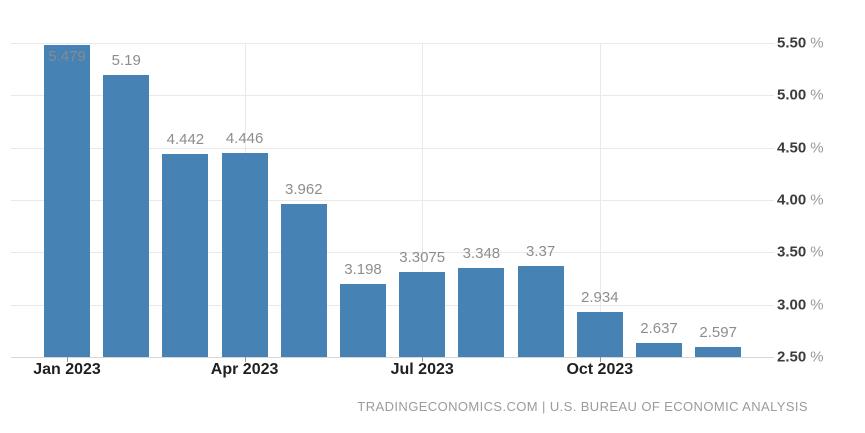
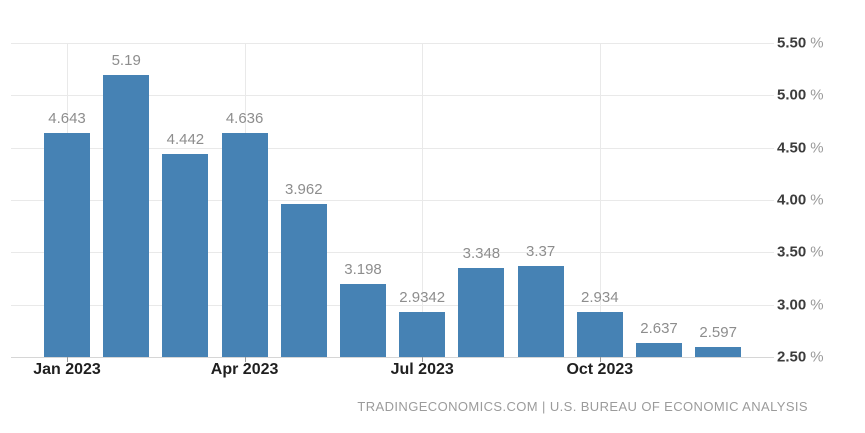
Jan 2023: 5.479 -> 4.643
Apr 2023: 4.446 -> 4.636
Jul 2023: 3.3075 -> 2.9342
